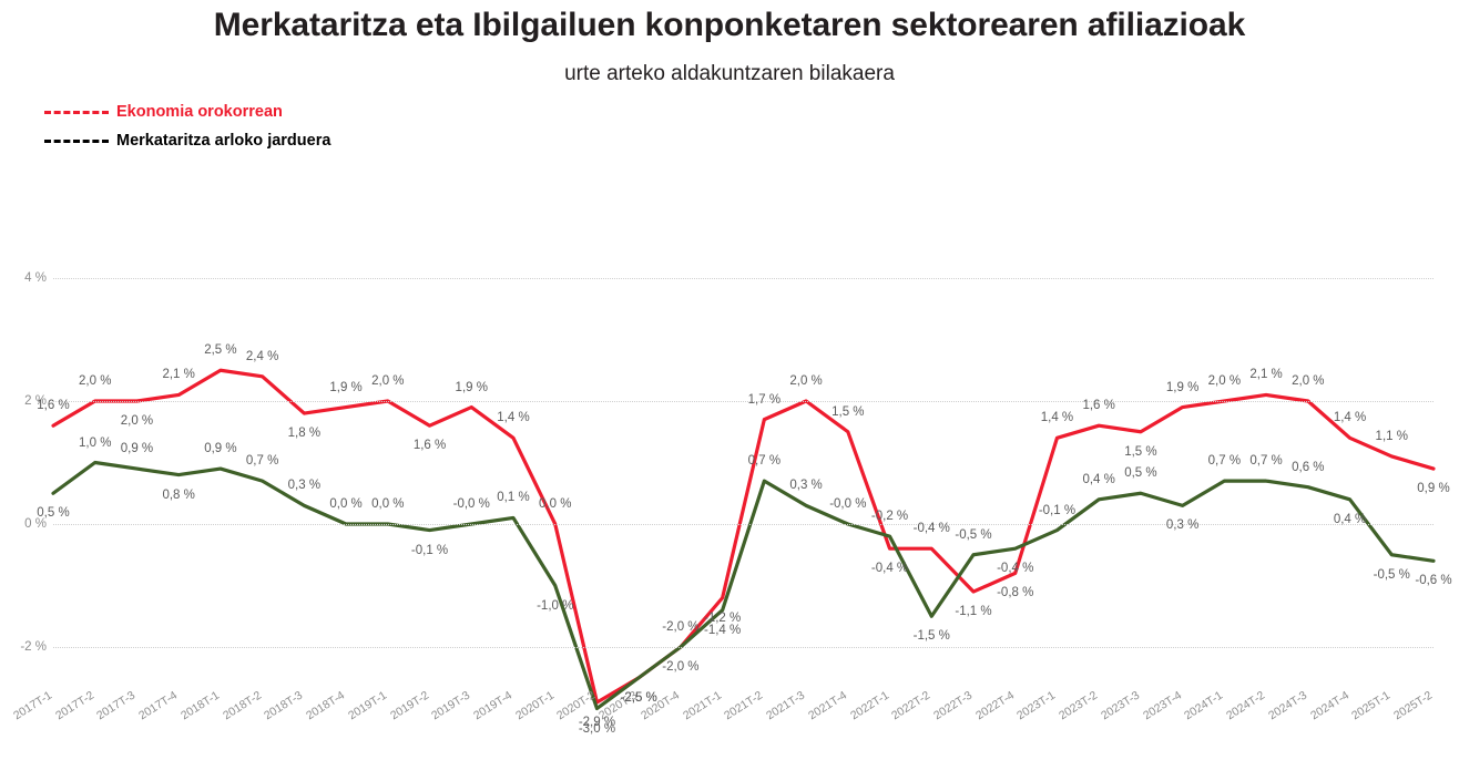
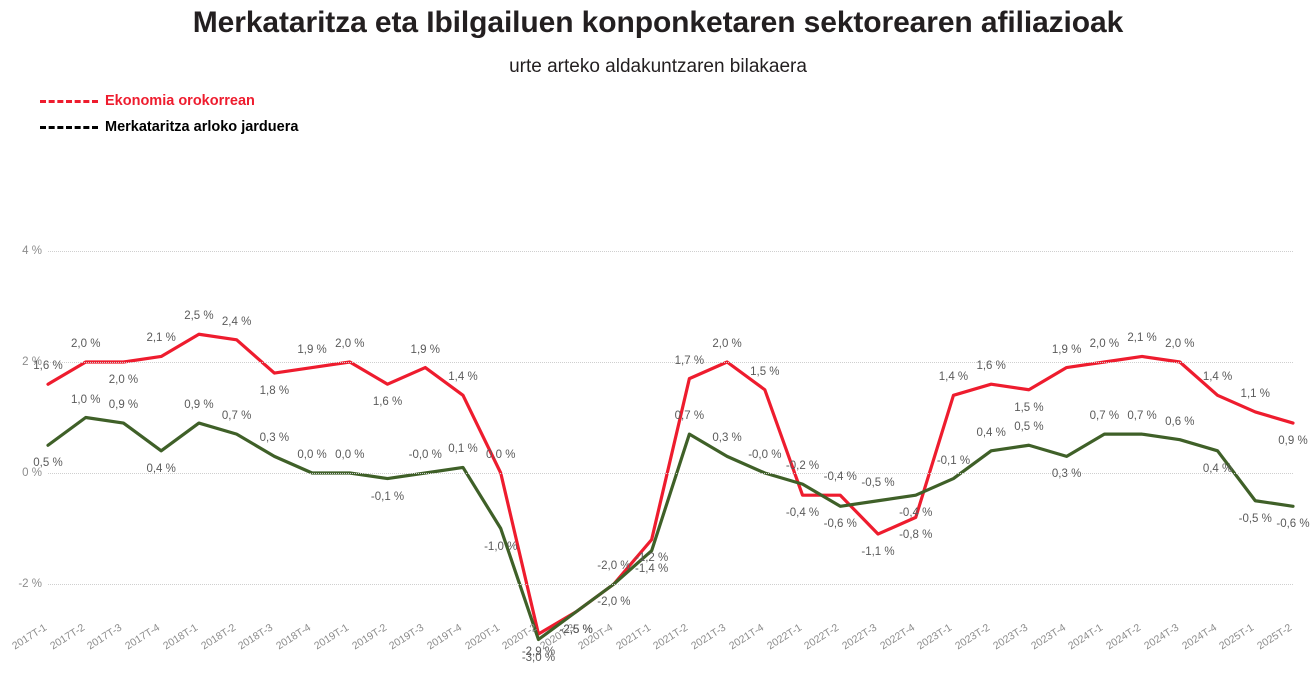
Merkataritza arloko jarduera/2017T-4: 0,8 -> 0,4
Merkataritza arloko jarduera/2022T-2: -1,5 -> -0,6
